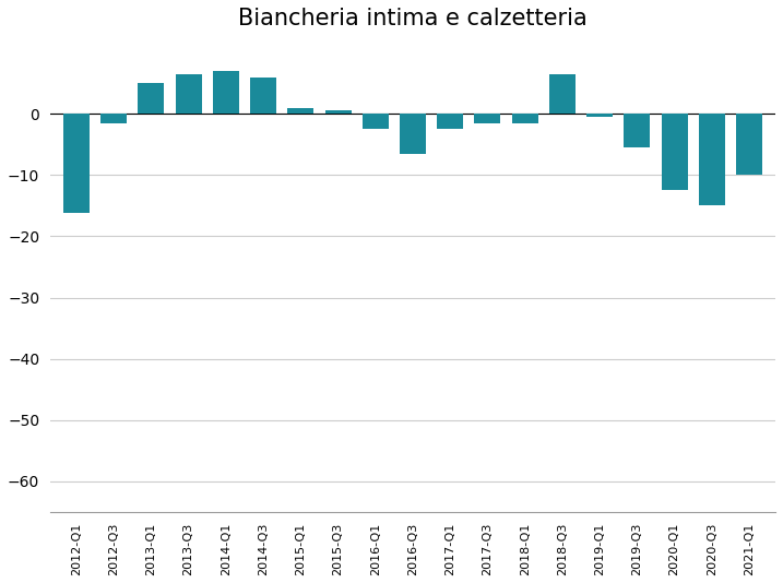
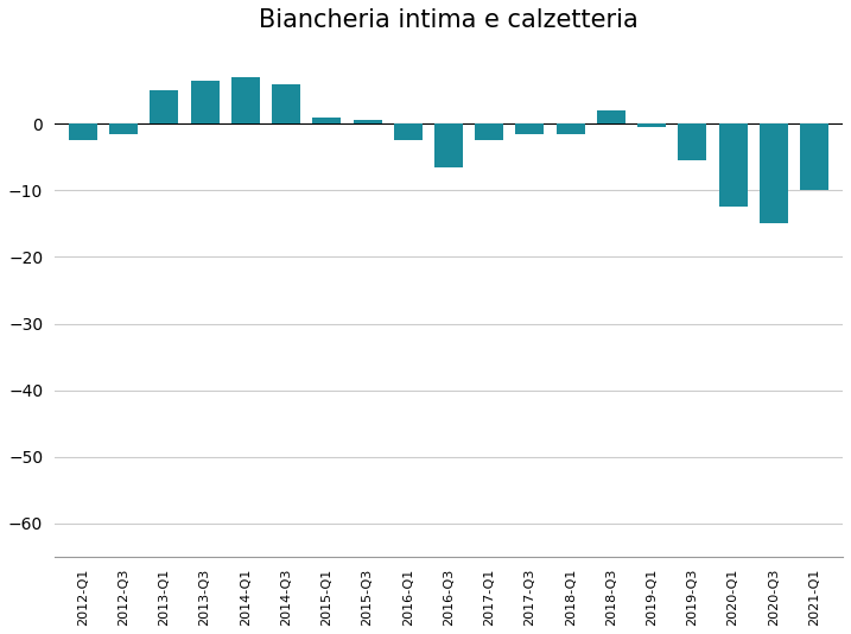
2012-Q1: -16.2 -> -2.5
2018-Q3: 6.4 -> 2.0
